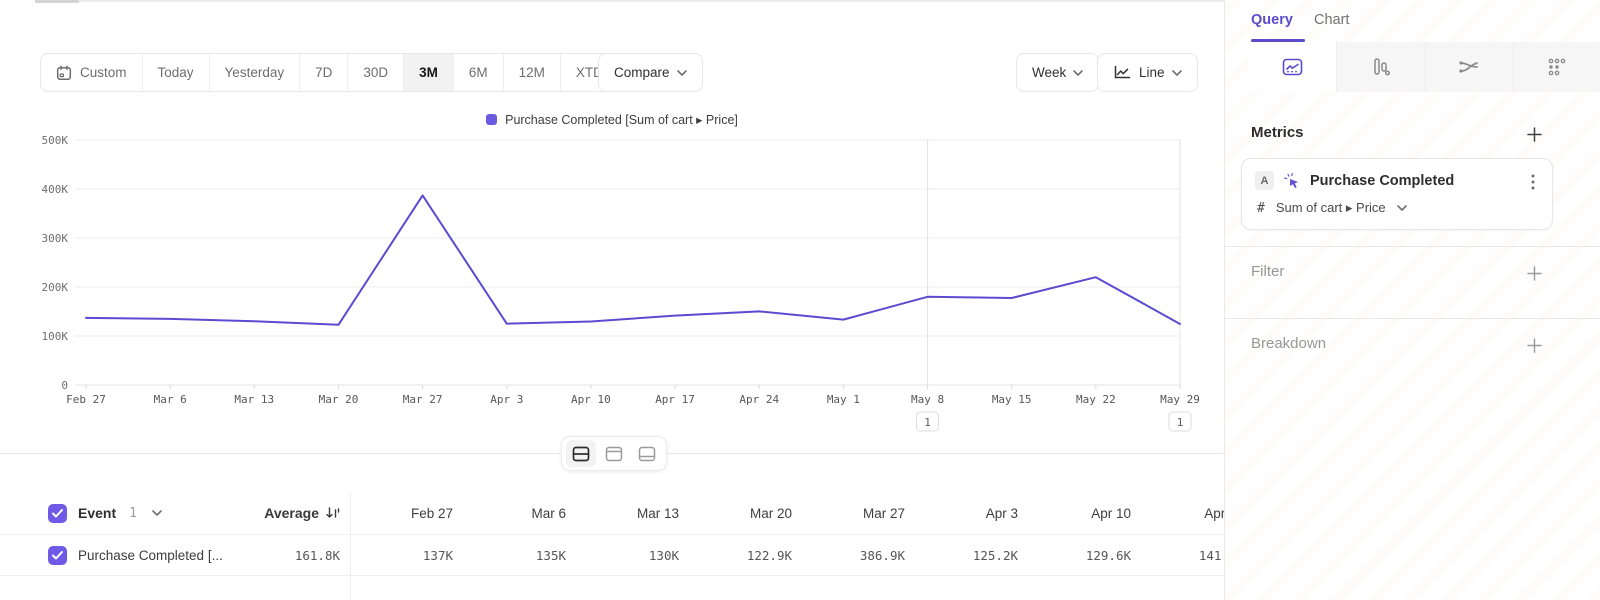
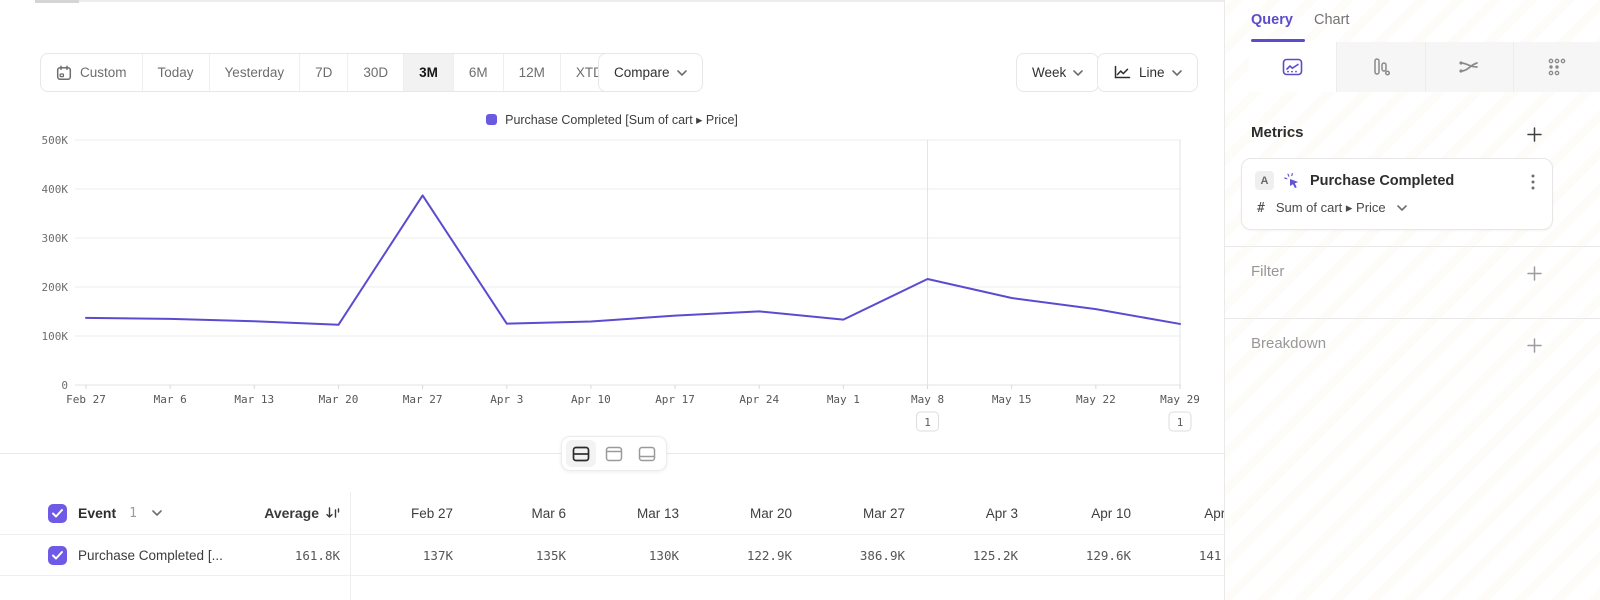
May 8: 180K -> 220K
May 22: 220K -> 150K
